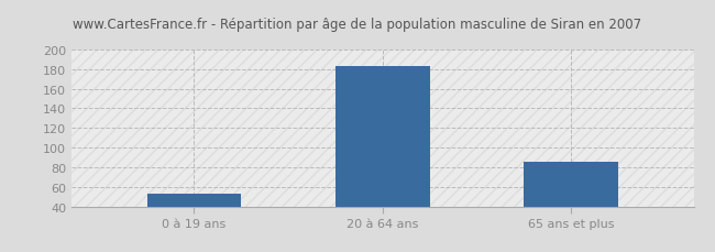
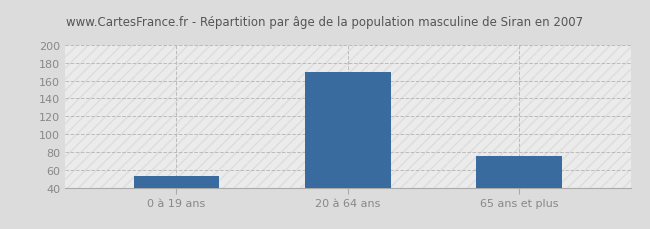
20 à 64 ans: 183 -> 170
65 ans et plus: 86 -> 76
